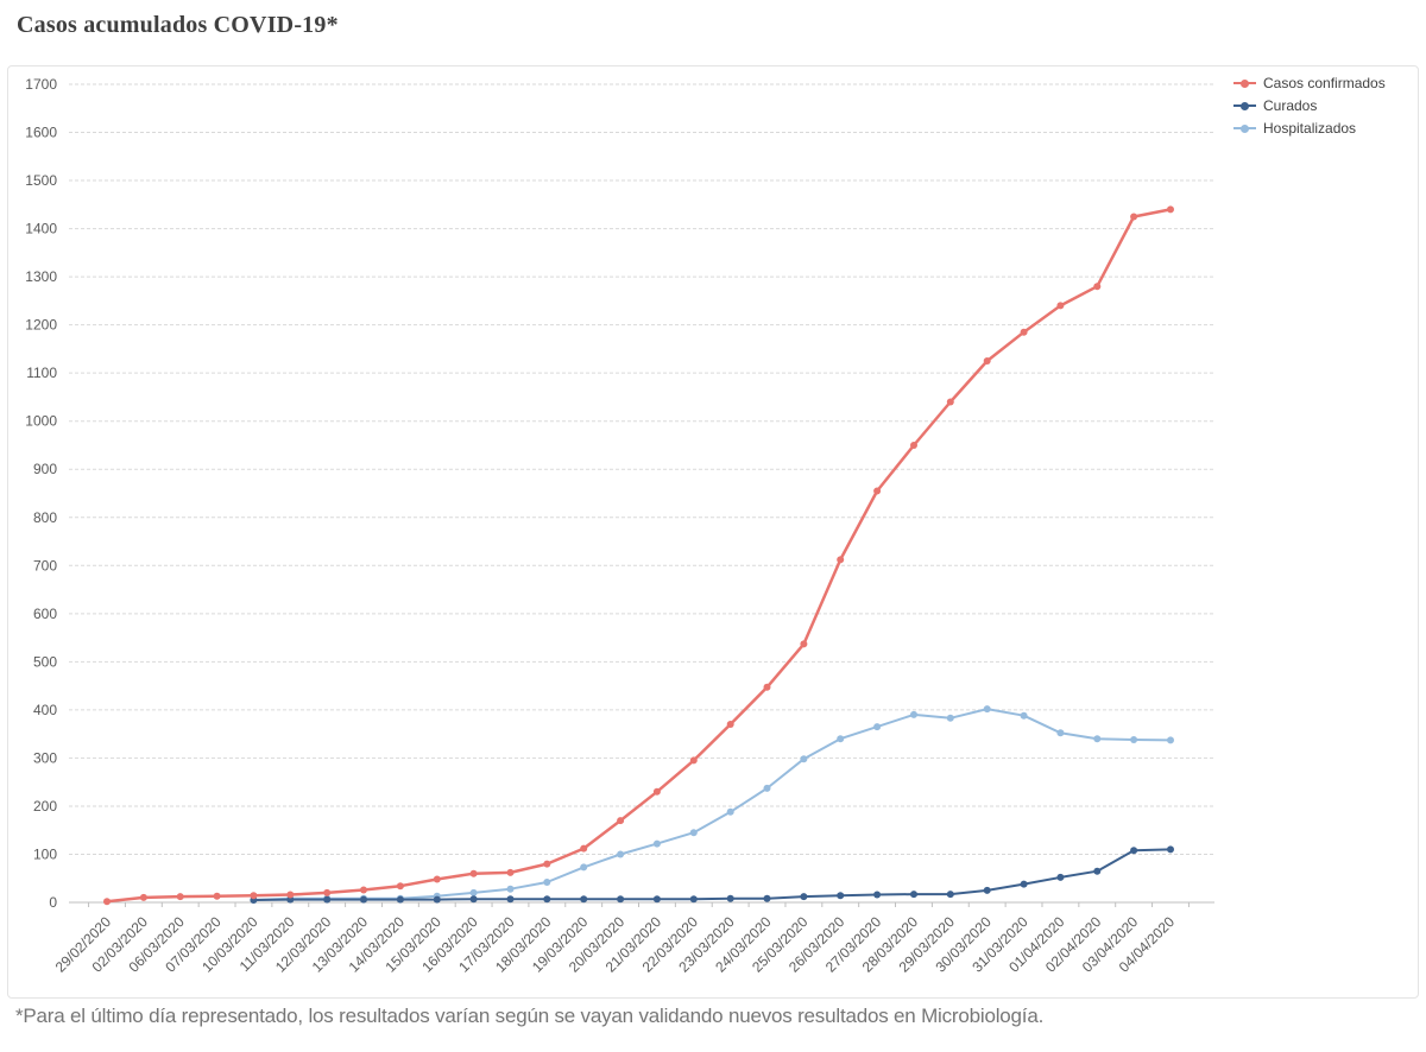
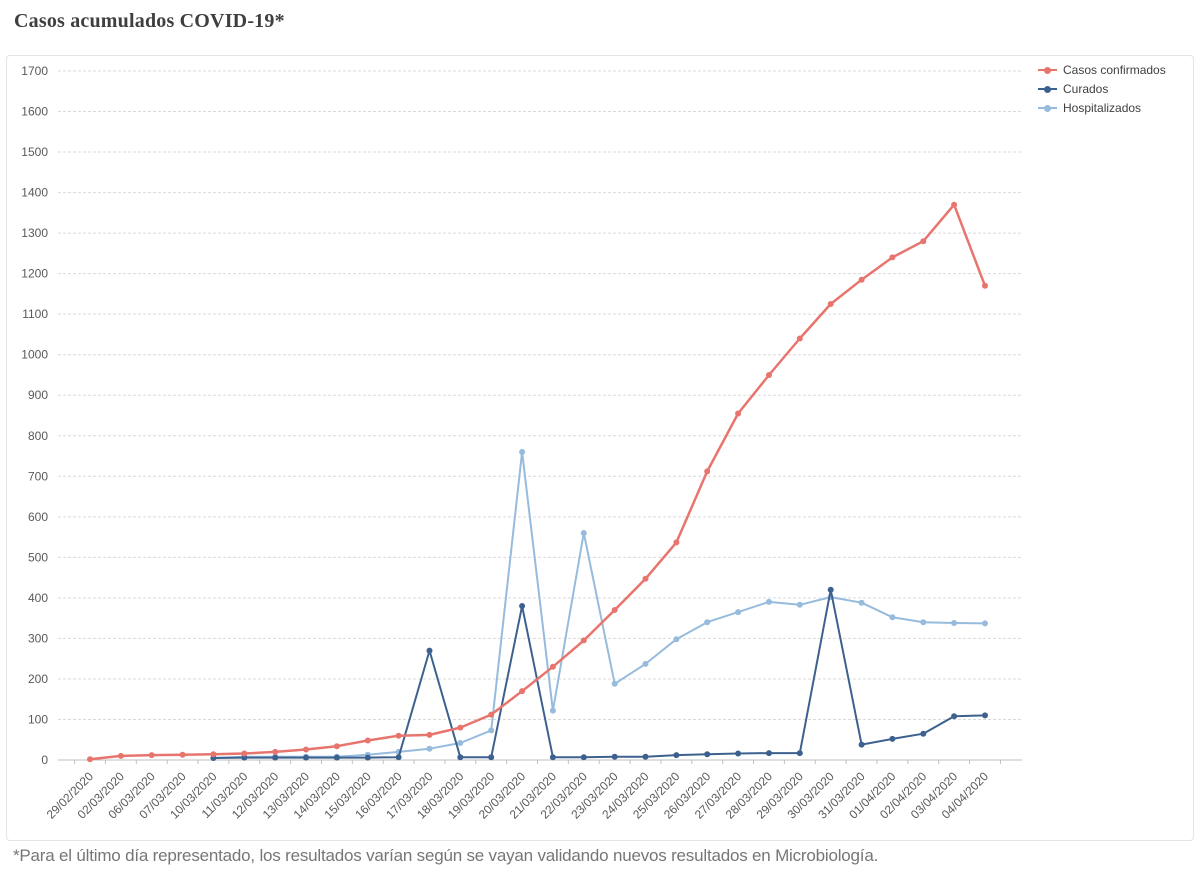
Curados/17/03/2020: 10 -> 270
Curados/20/03/2020: 10 -> 380
Hospitalizados/20/03/2020: 100 -> 760
Hospitalizados/22/03/2020: 140 -> 560
Curados/30/03/2020: 20 -> 420
Casos confirmados/03/04/2020: 1420 -> 1370
Casos confirmados/04/04/2020: 1440 -> 1170
